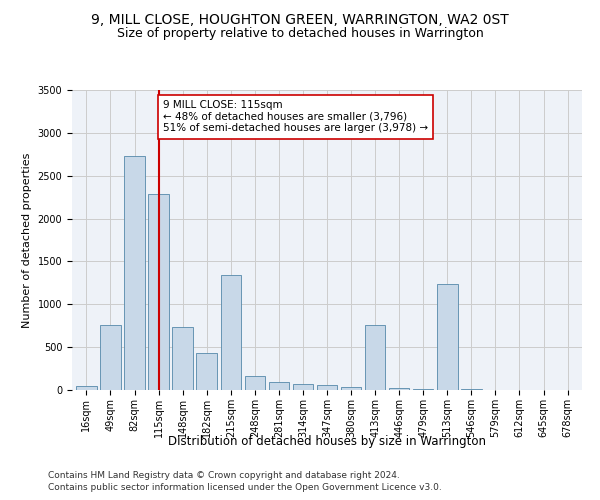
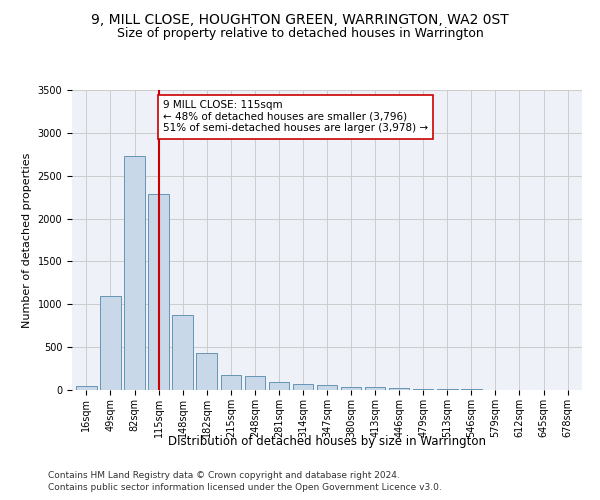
49sqm: 760 -> 1100
148sqm: 740 -> 880
215sqm: 1340 -> 180
413sqm: 760 -> 30
513sqm: 1240 -> 10
